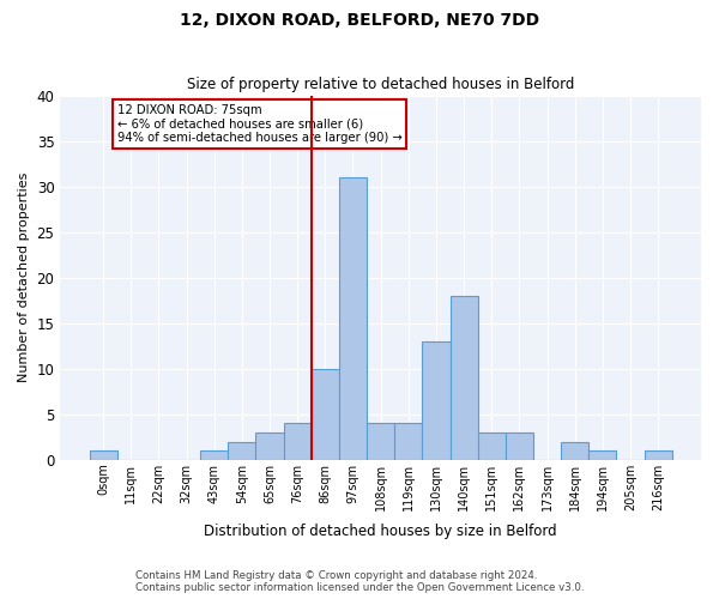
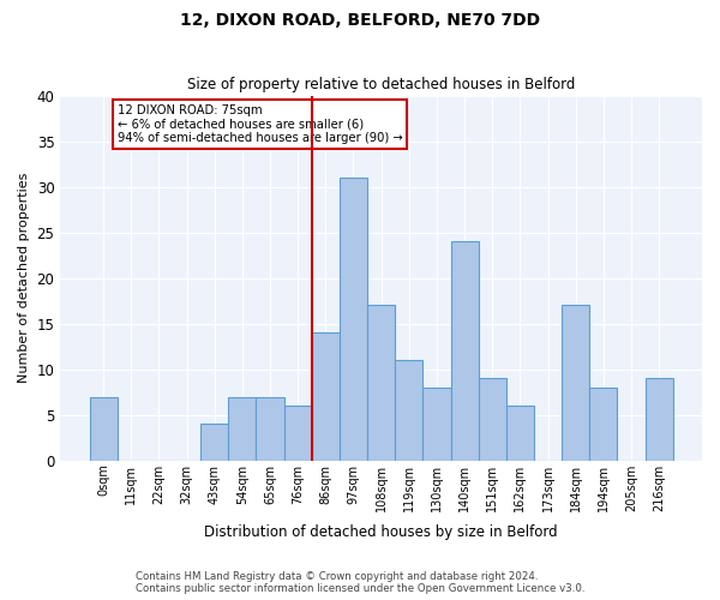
0sqm: 1 -> 7
43sqm: 1 -> 4
54sqm: 2 -> 7
65sqm: 3 -> 7
76sqm: 4 -> 6
86sqm: 10 -> 14
108sqm: 4 -> 17
119sqm: 4 -> 11
130sqm: 13 -> 8
140sqm: 18 -> 24
151sqm: 3 -> 9
162sqm: 3 -> 6
184sqm: 2 -> 17
194sqm: 1 -> 8
216sqm: 1 -> 9
